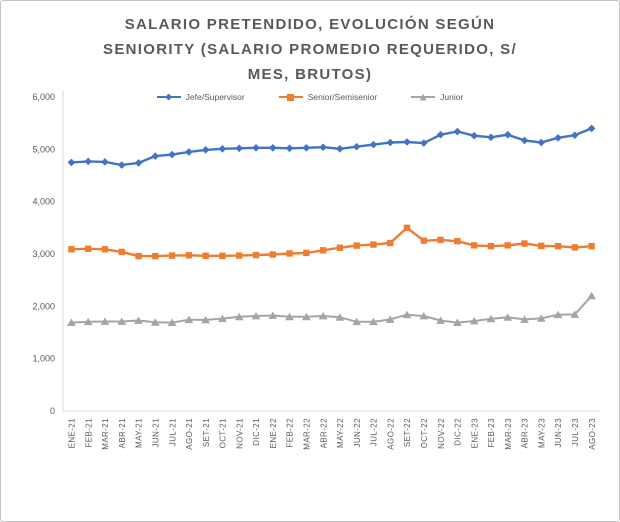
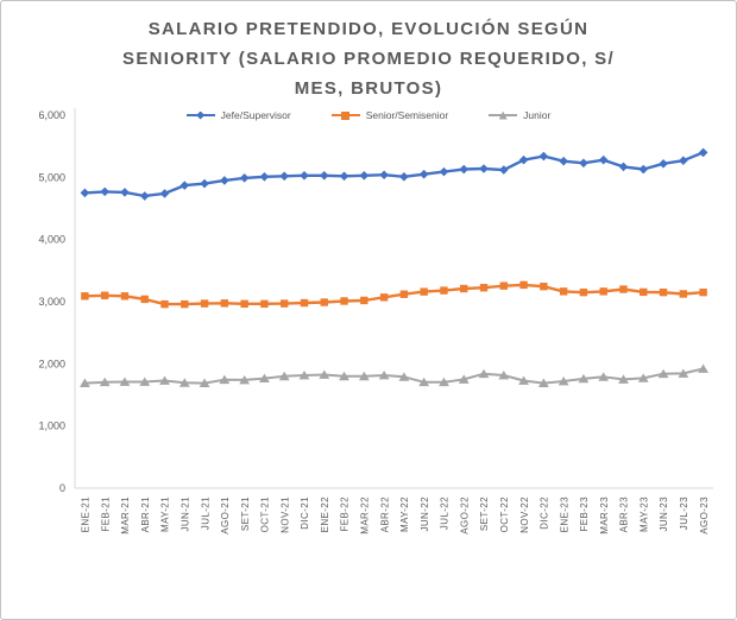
Senior/Semisenior/SET-22: 3500 -> 3200
Junior/AGO-23: 2200 -> 1900
